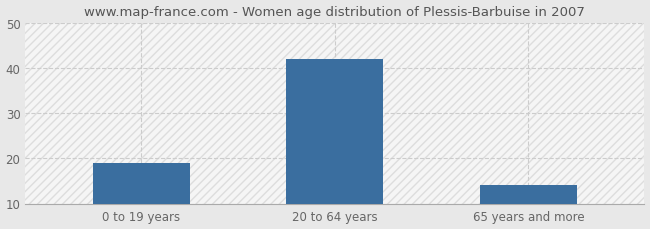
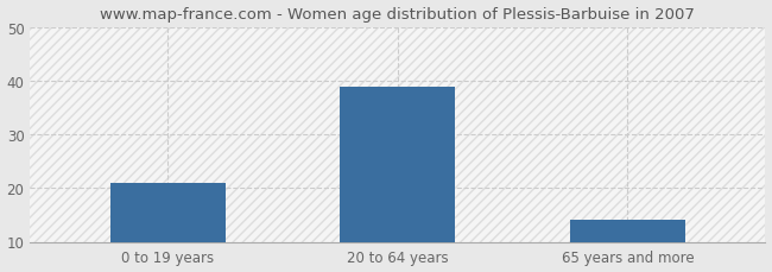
0 to 19 years: 19 -> 21
20 to 64 years: 42 -> 39
